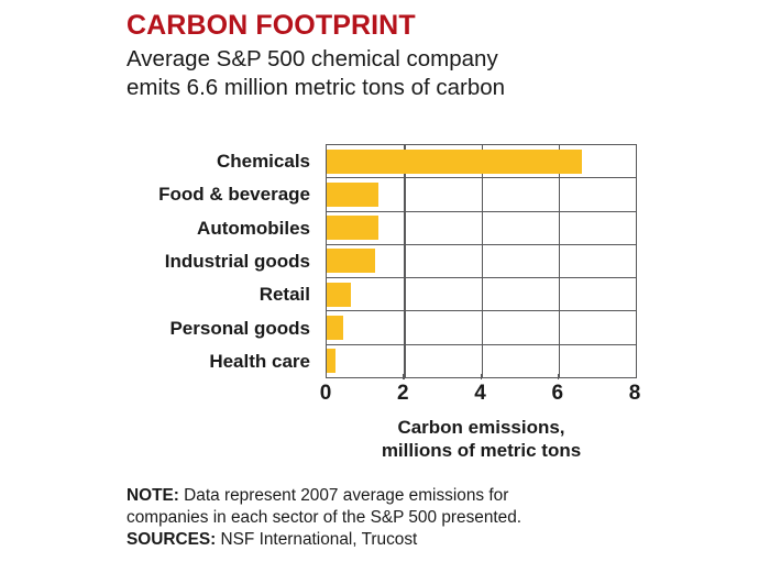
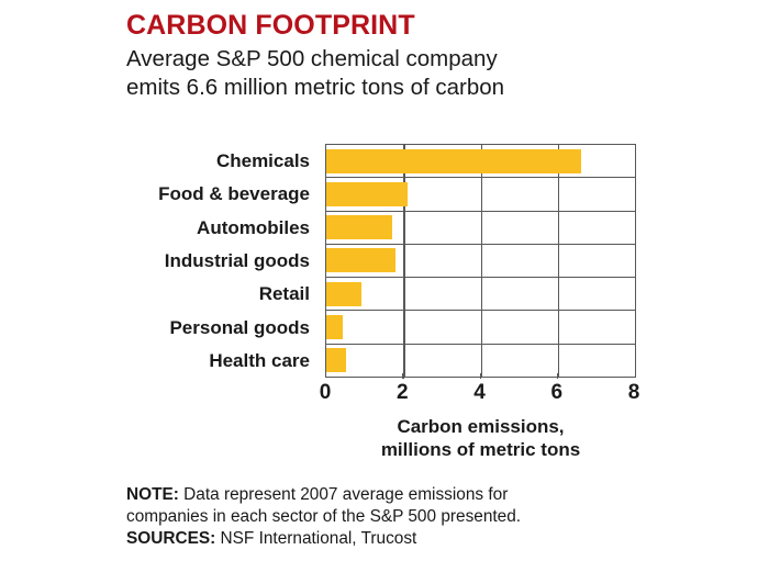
Food & beverage: 1.4 -> 2.1
Automobiles: 1.4 -> 1.7
Industrial goods: 1.2 -> 1.8
Retail: 0.6 -> 0.9
Health care: 0.2 -> 0.5
